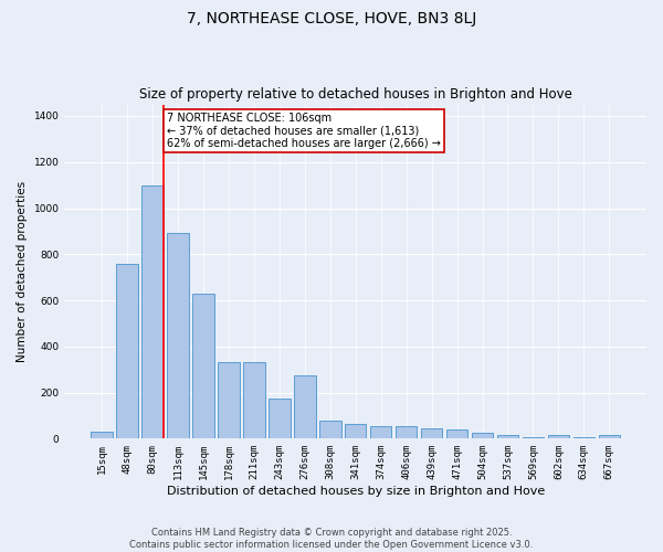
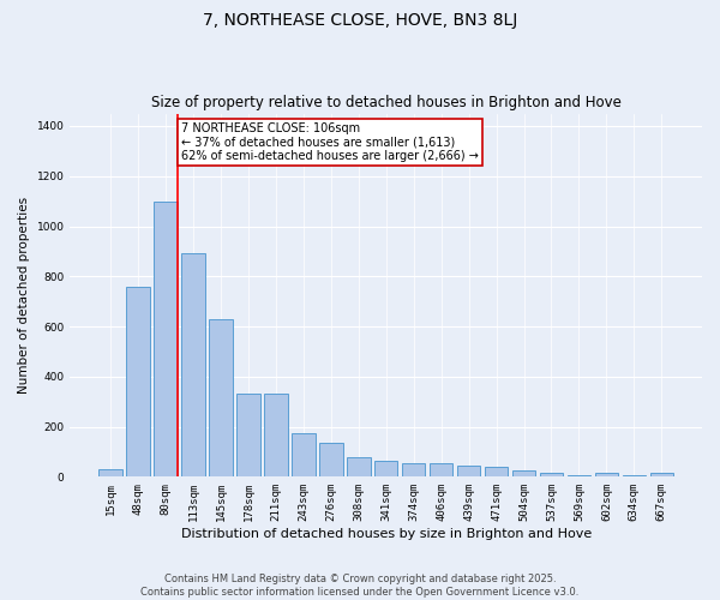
276sqm: 275 -> 135
